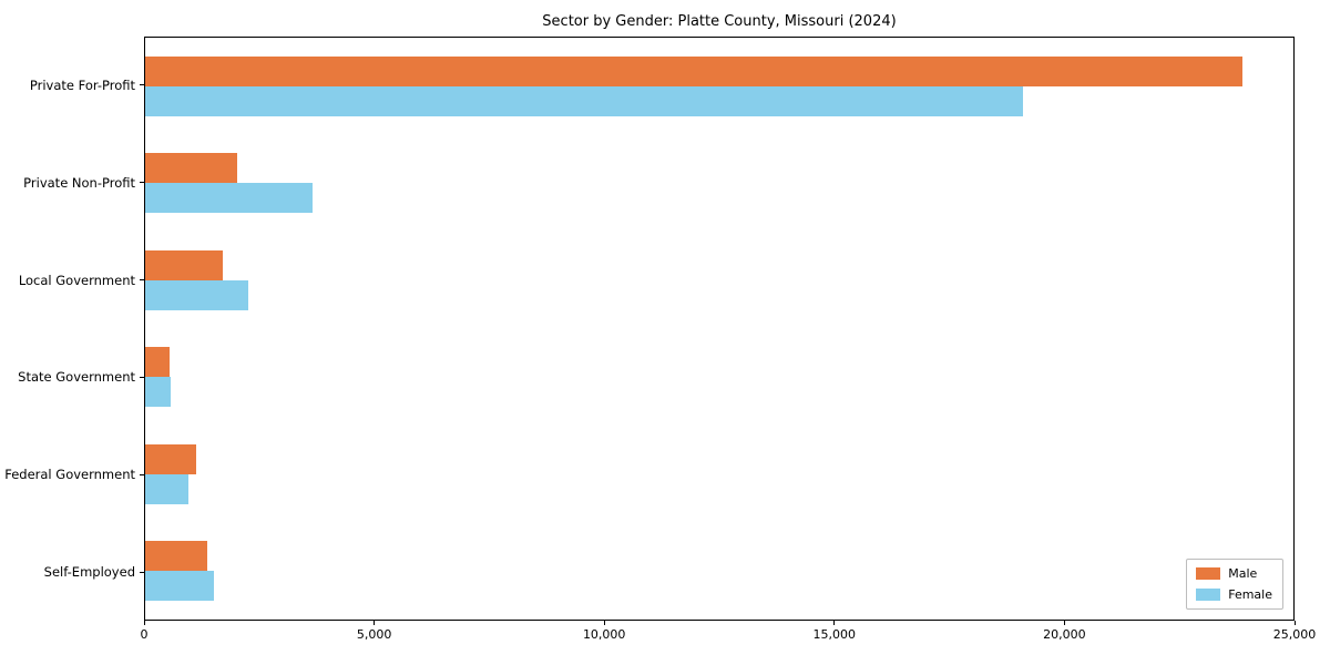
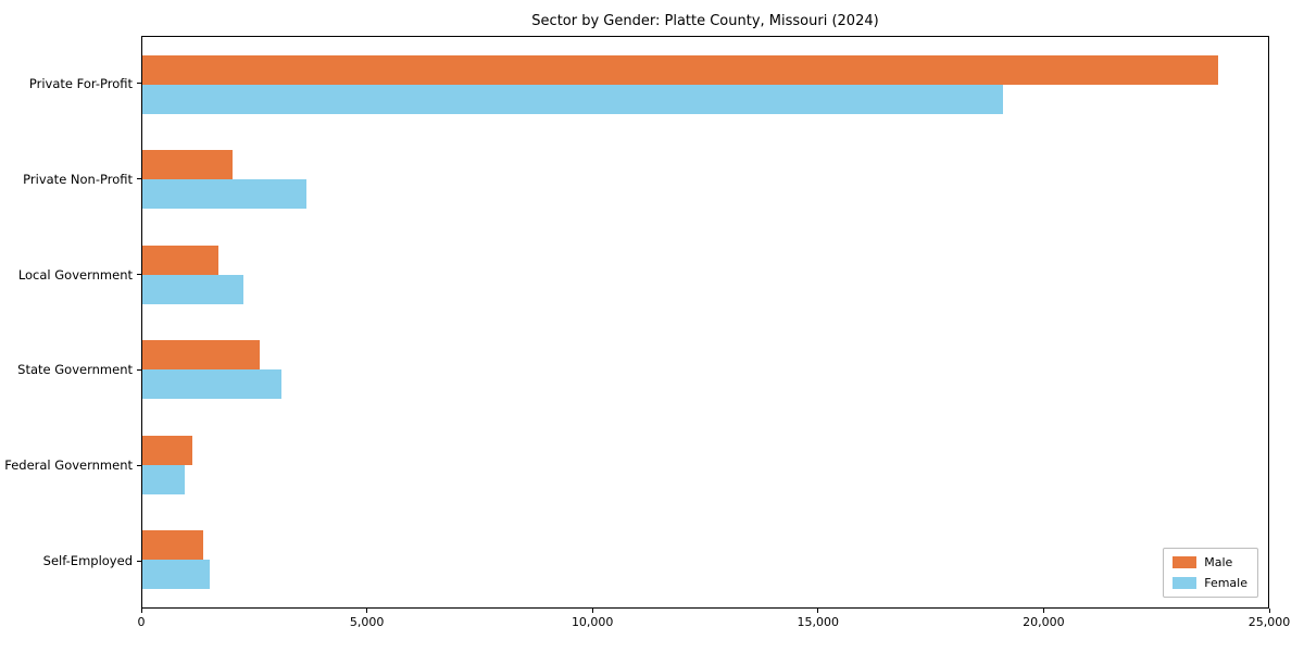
Male/State Government: 500 -> 2600
Female/State Government: 600 -> 3100
